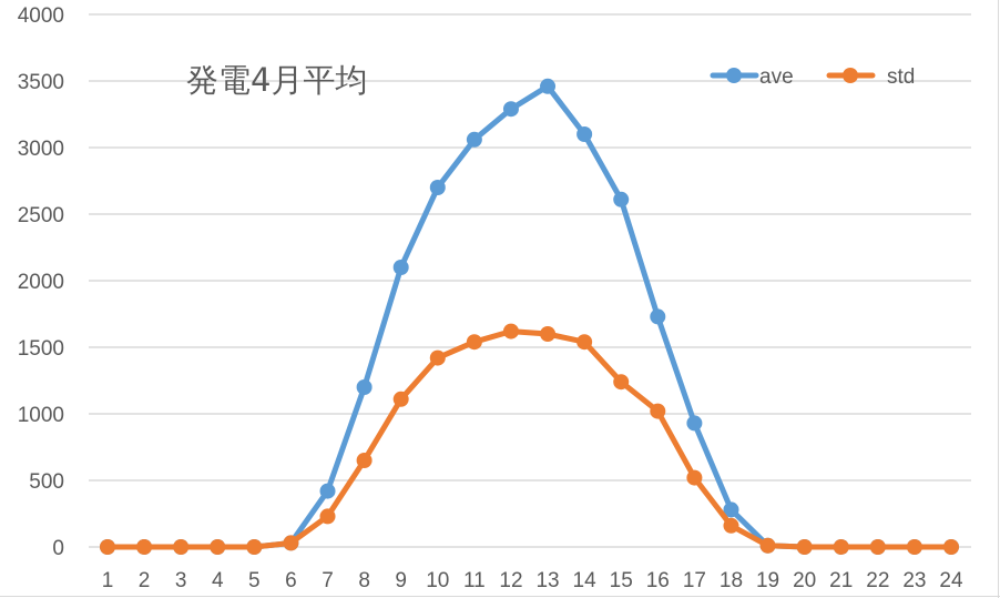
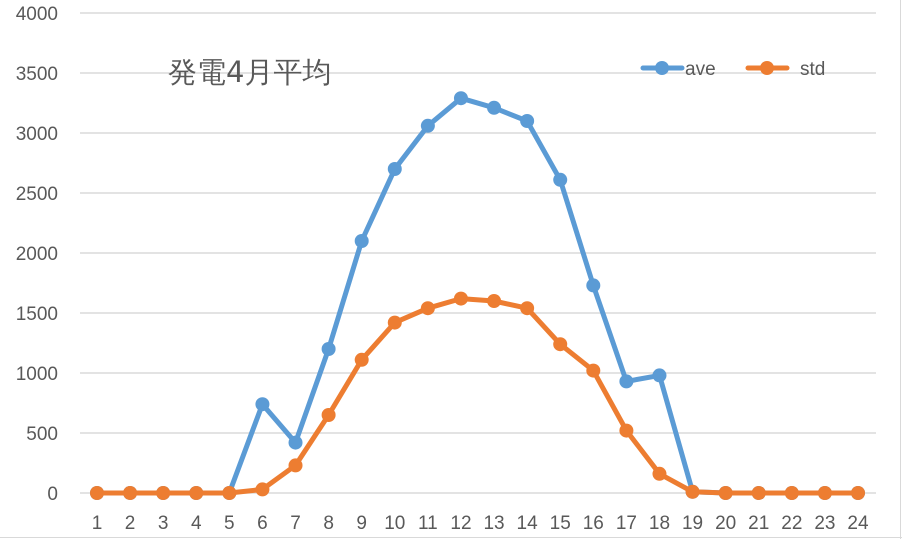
ave/6: 30 -> 740
ave/13: 3460 -> 3210
ave/18: 280 -> 980
